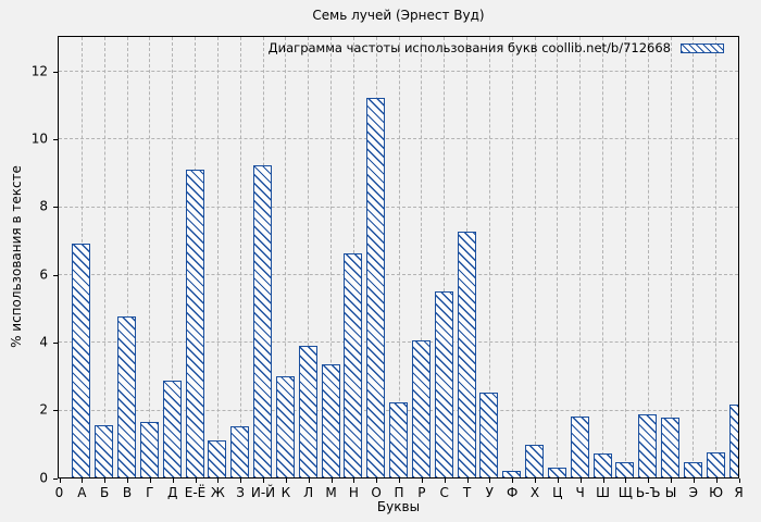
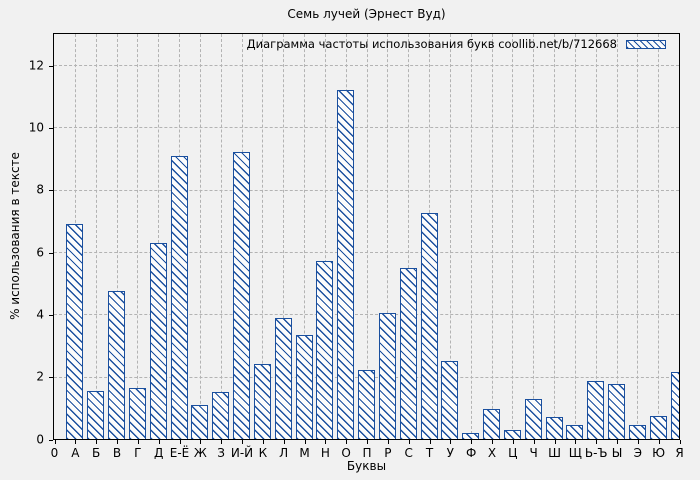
Д: 2.9 -> 6.3
К: 3.0 -> 2.4
Н: 6.6 -> 5.7
Ч: 1.8 -> 1.3
